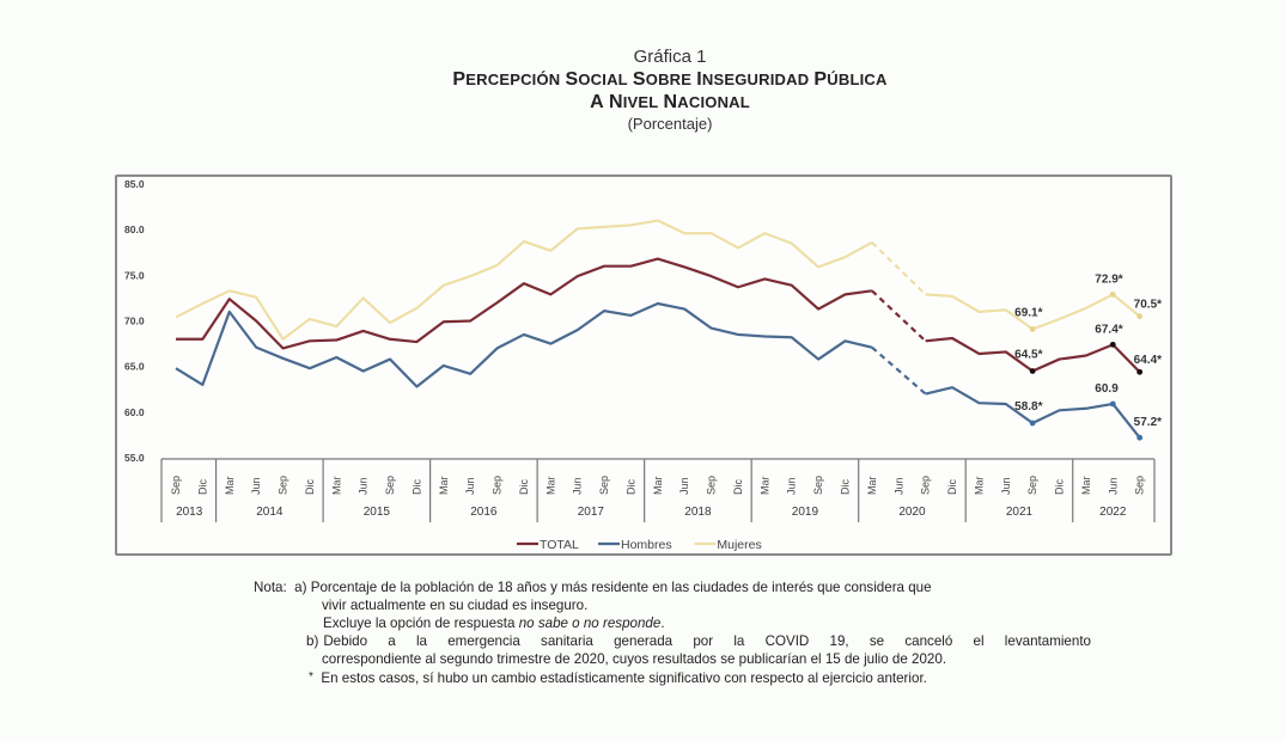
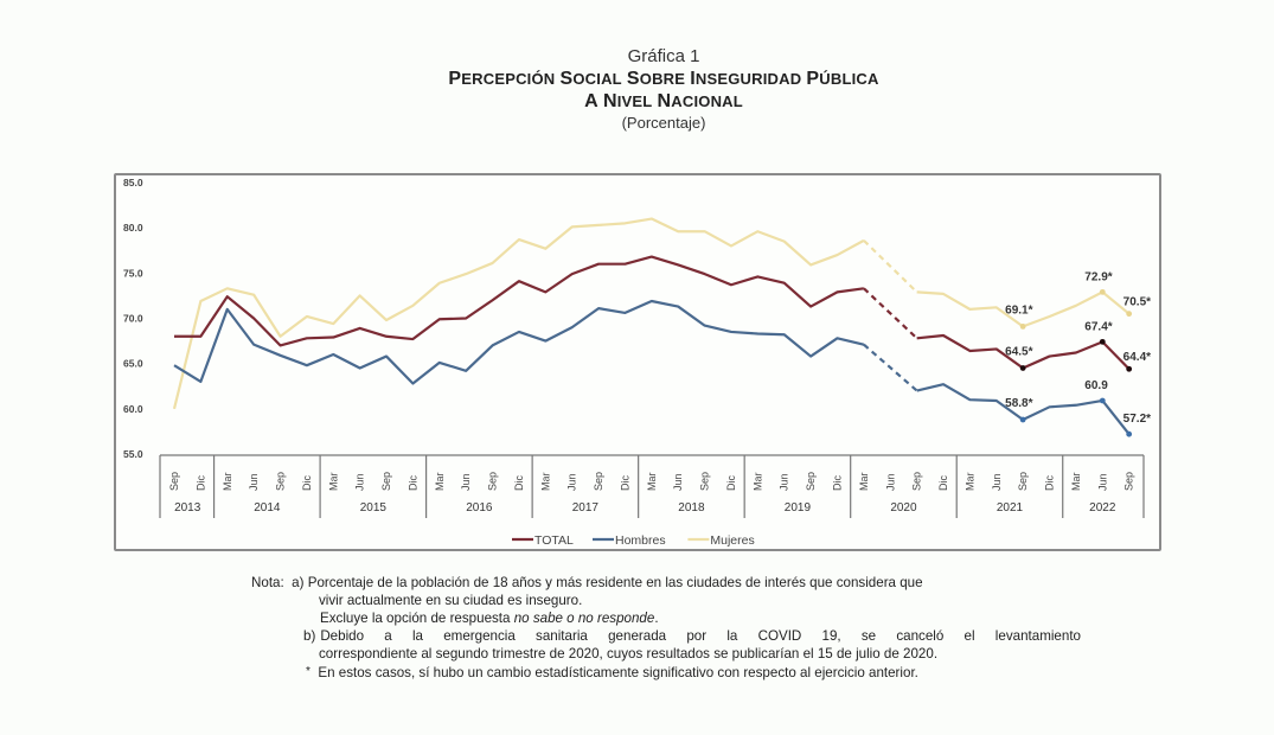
Mujeres/Sep 2013: 70 -> 60
